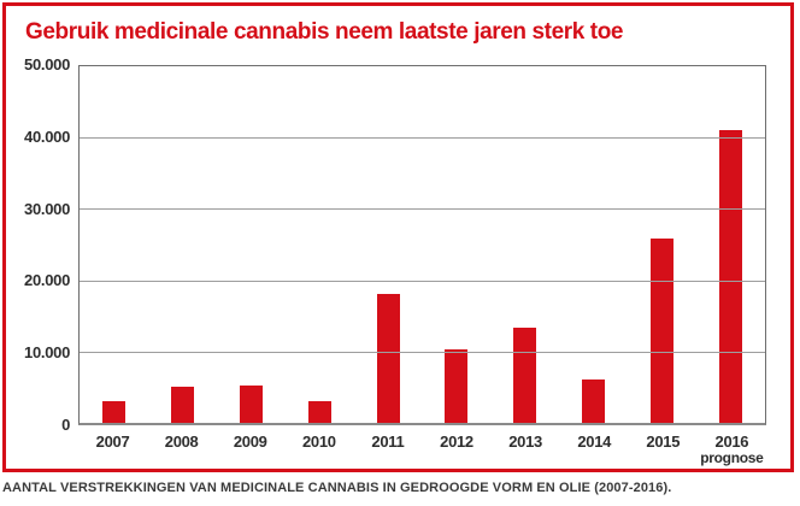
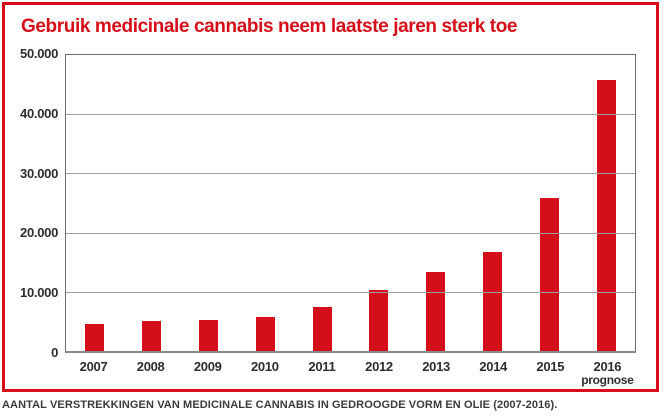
2007: 3000 -> 4000
2010: 3000 -> 6000
2011: 18000 -> 7000
2014: 6000 -> 17000
2016: 41000 -> 46000
